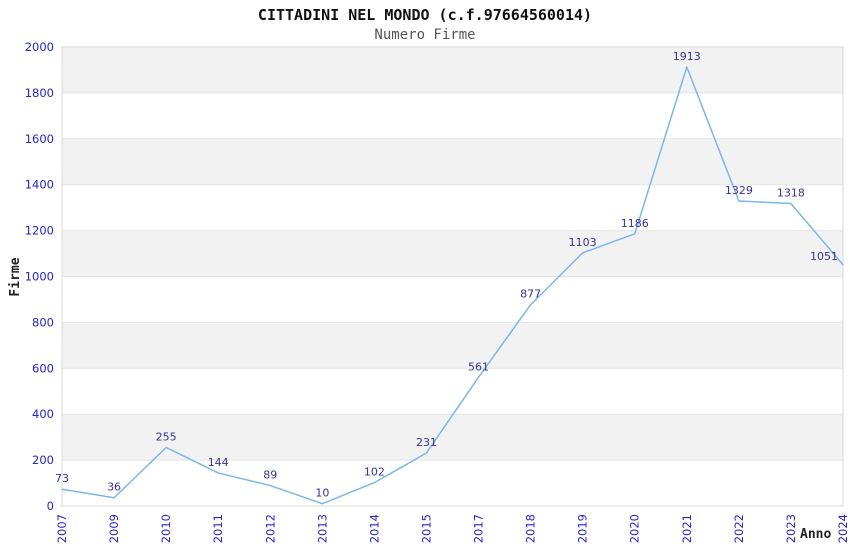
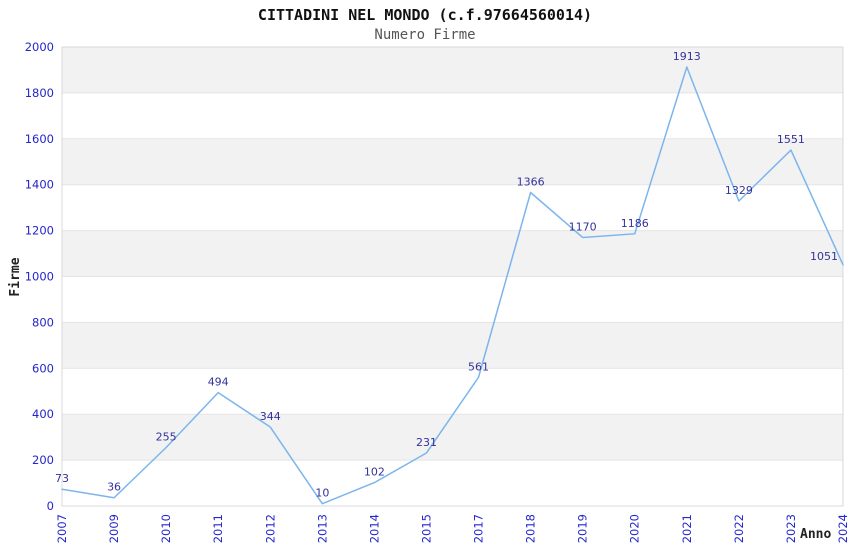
2011: 144 -> 494
2012: 89 -> 344
2018: 877 -> 1366
2019: 1103 -> 1170
2023: 1318 -> 1551
